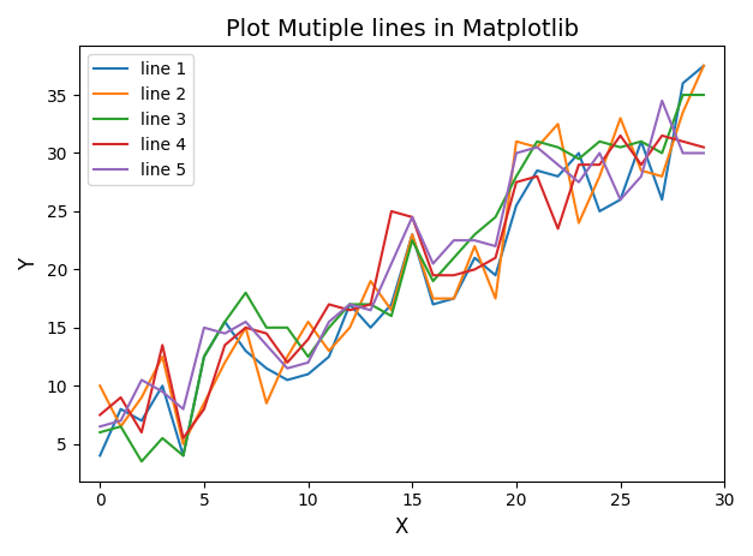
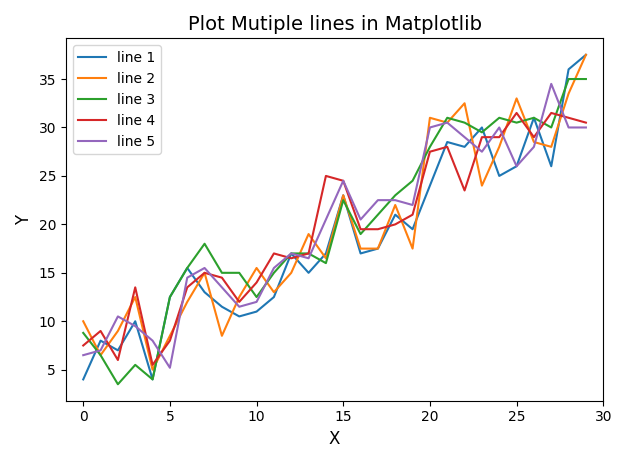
line 3/0: 6.0 -> 8.8
line 5/5: 15.0 -> 5.2
line 1/20: 25.5 -> 24.0
